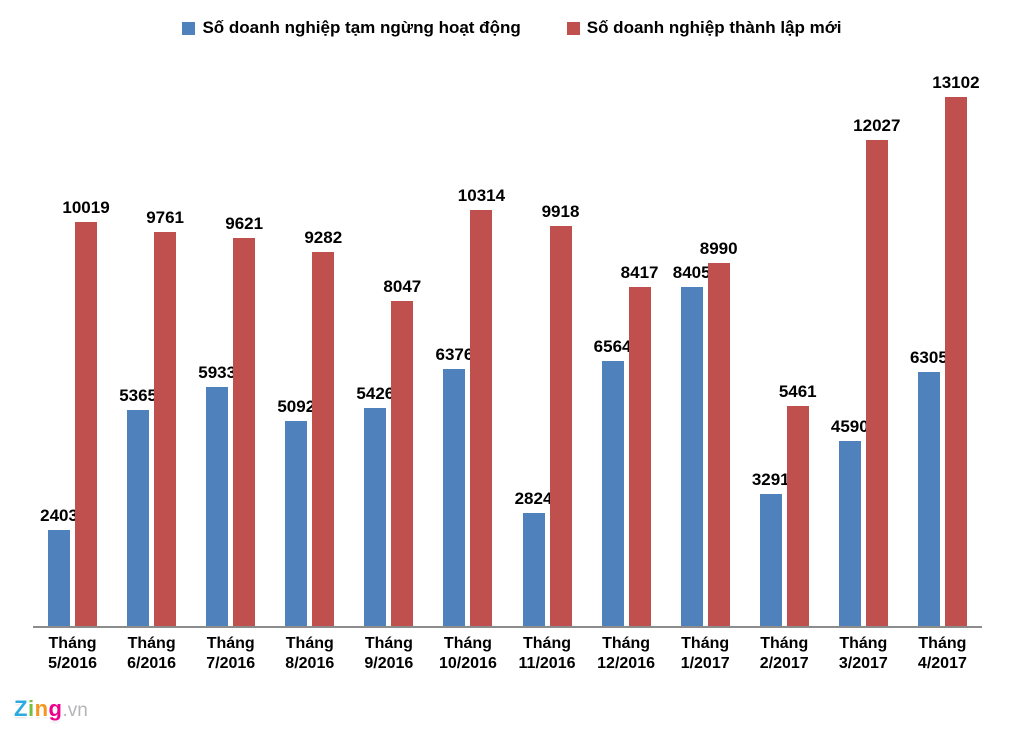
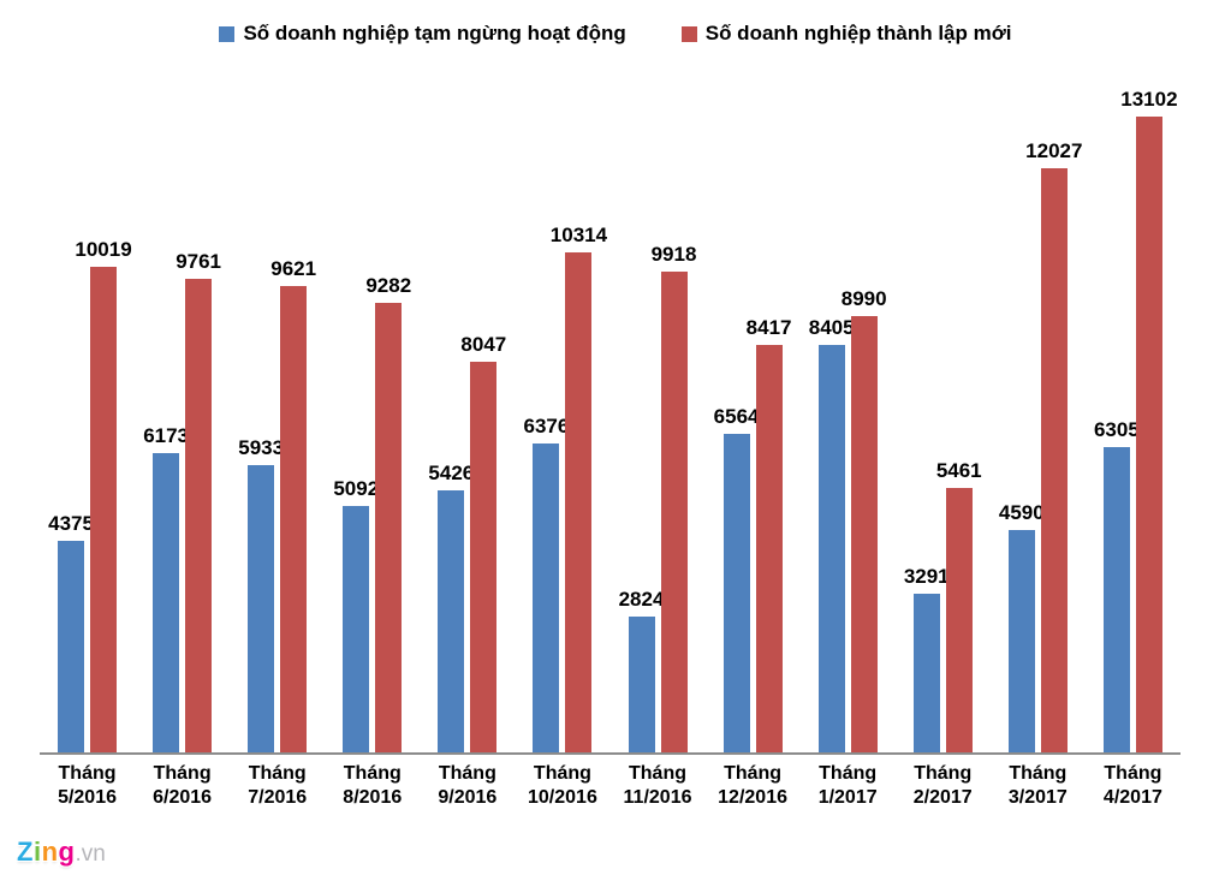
Số doanh nghiệp tạm ngừng hoạt động/Tháng 5/2016: 2403 -> 4375
Số doanh nghiệp tạm ngừng hoạt động/Tháng 6/2016: 5365 -> 6173
